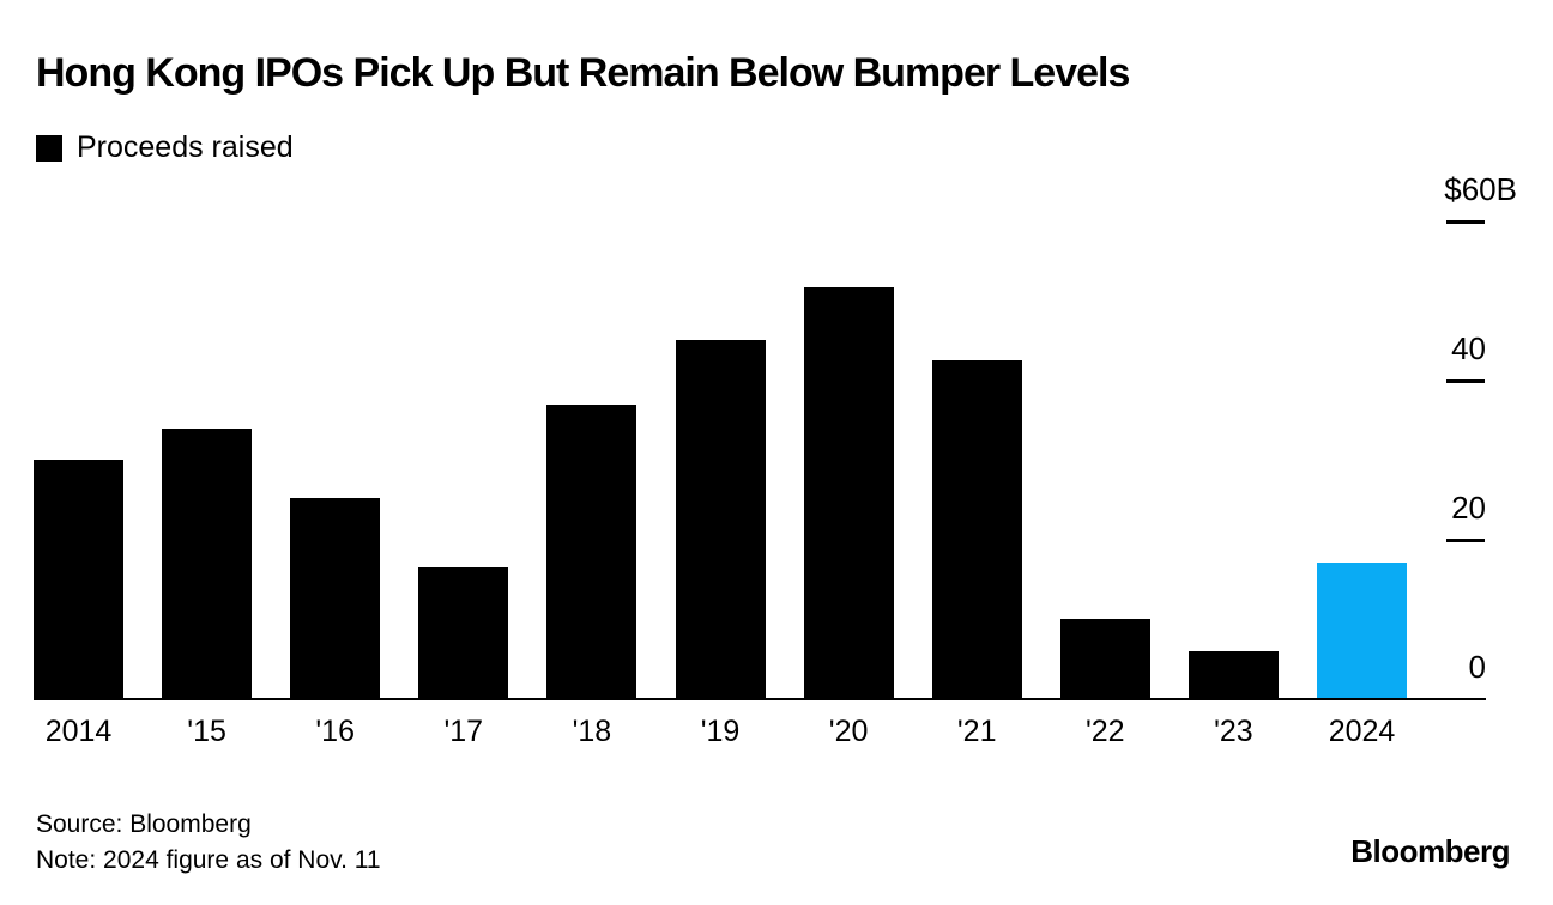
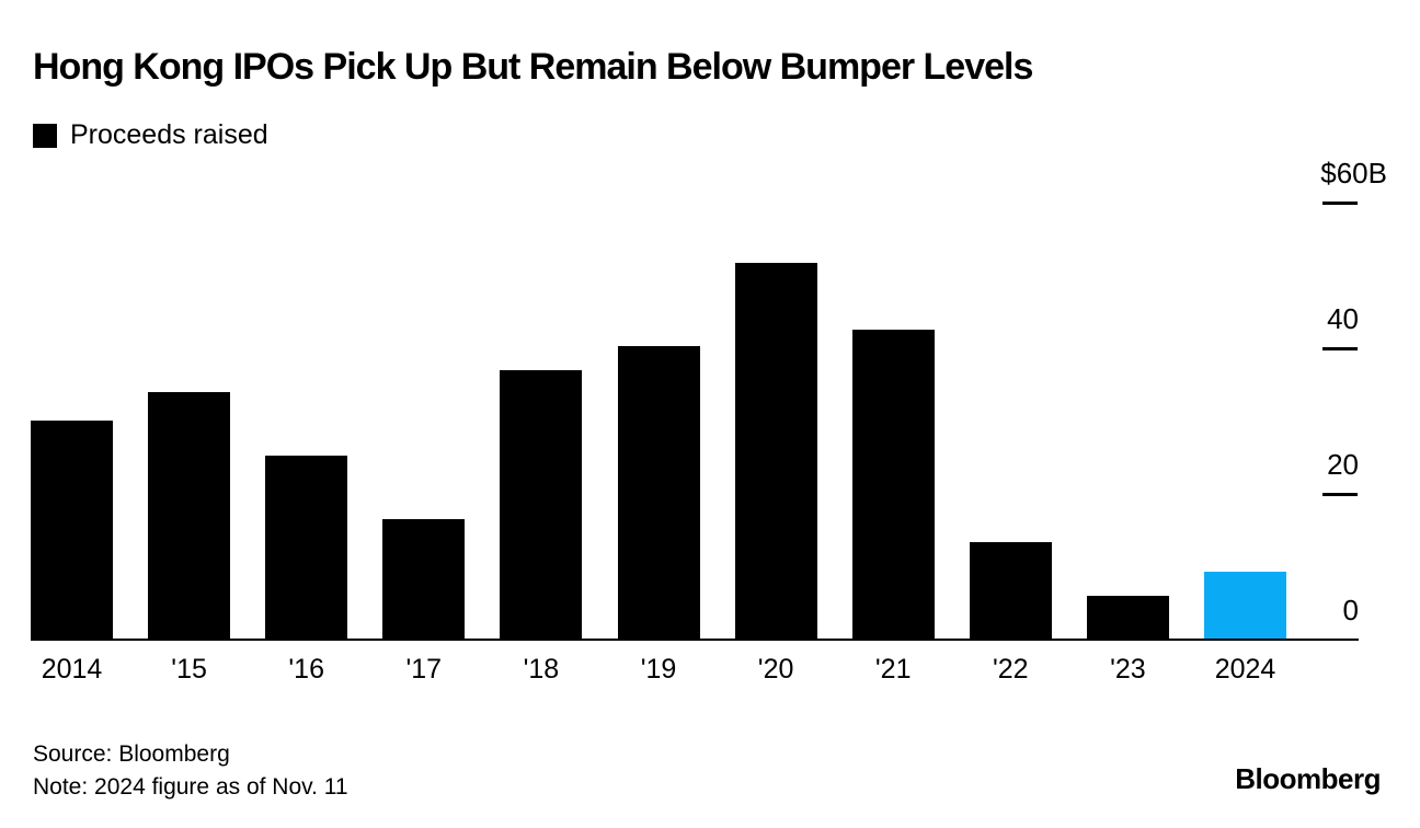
'19: 45 -> 40
'22: 10 -> 13
2024: 17 -> 9
